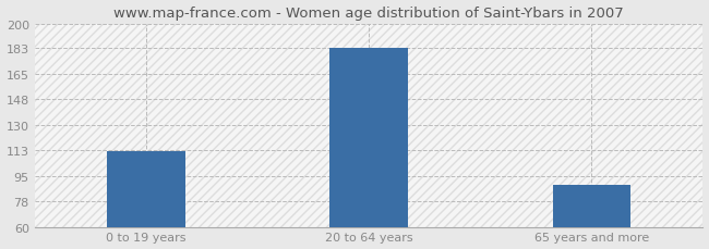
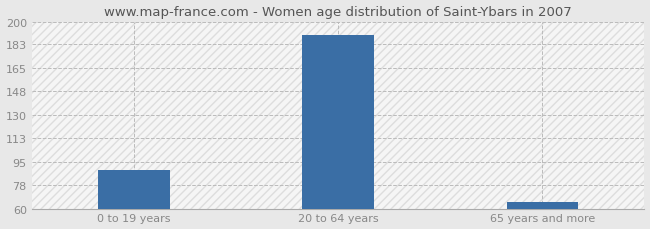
0 to 19 years: 112 -> 89
20 to 64 years: 183 -> 190
65 years and more: 89 -> 65
